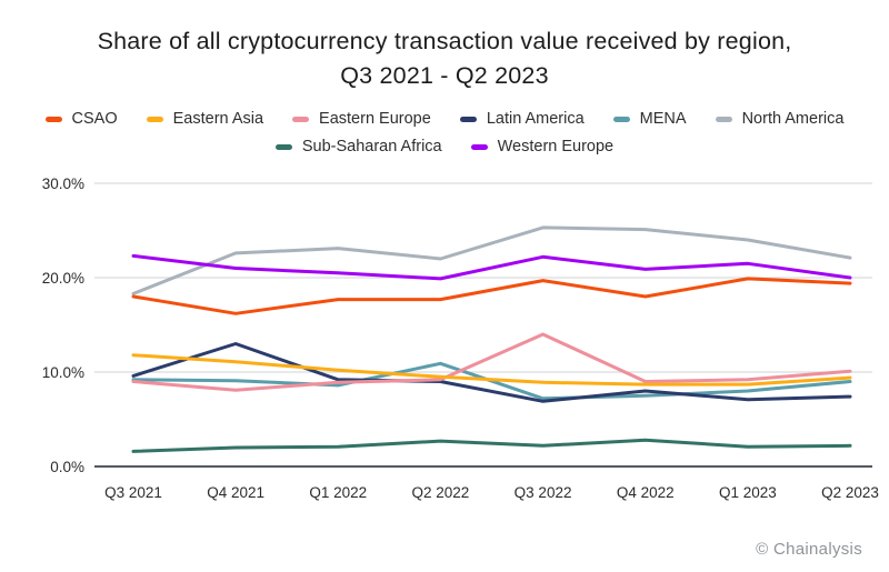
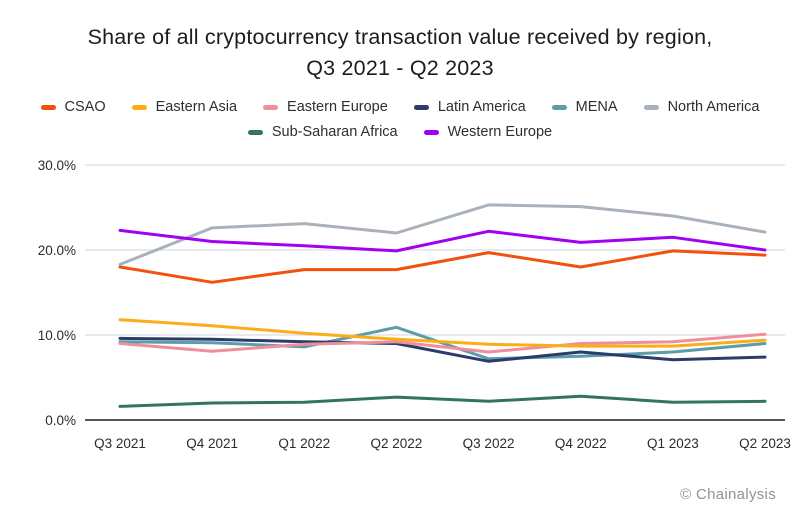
Latin America/Q4 2021: 13% -> 10%
Eastern Europe/Q3 2022: 14% -> 8%
